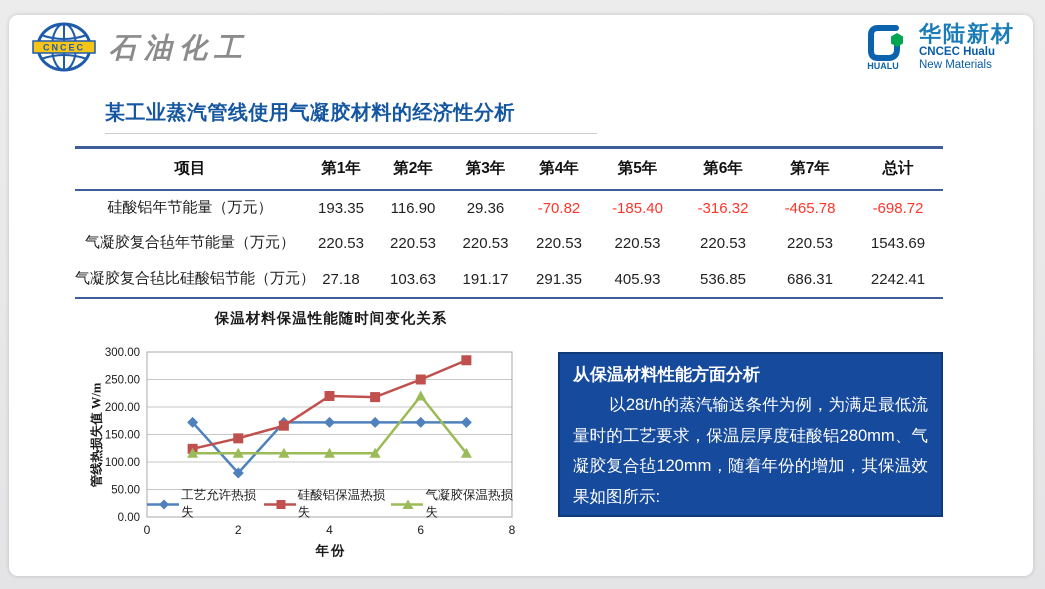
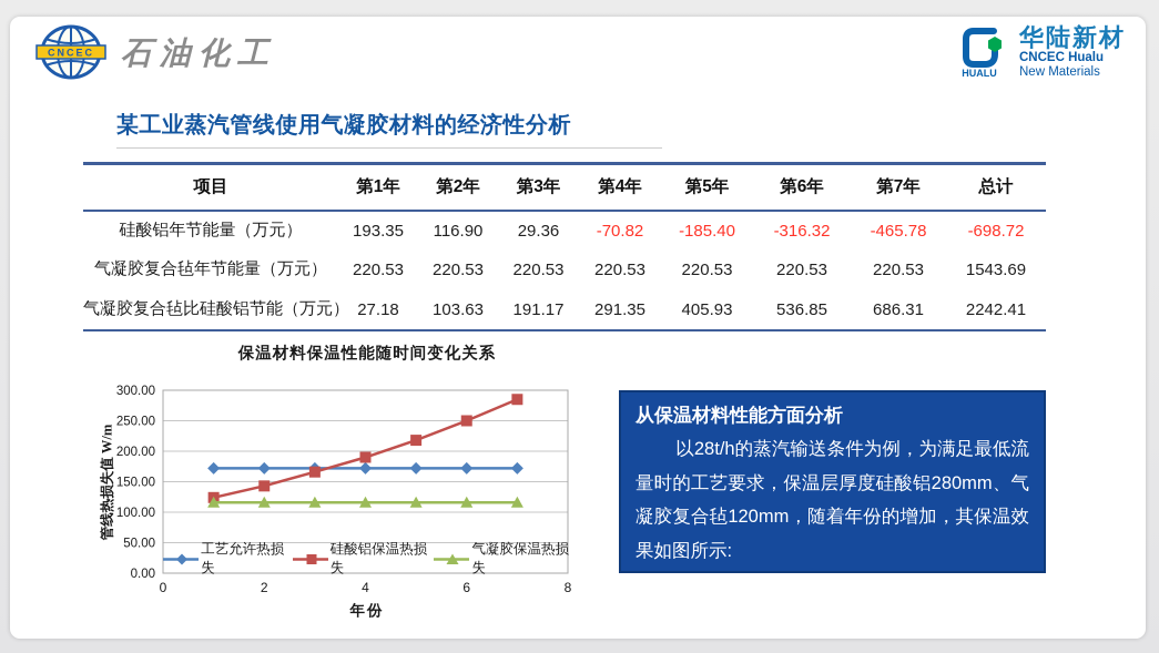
工艺允许热损失/2: 80 -> 170
硅酸铝保温热损失/4: 220 -> 190
气凝胶保温热损失/6: 220 -> 120
